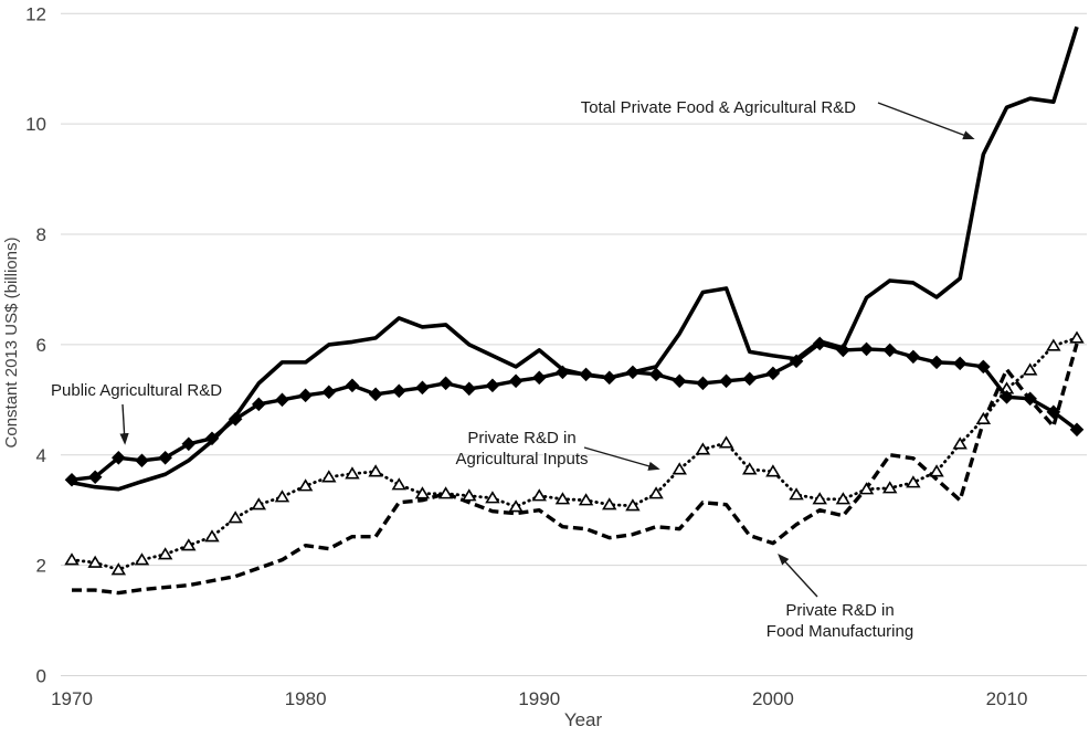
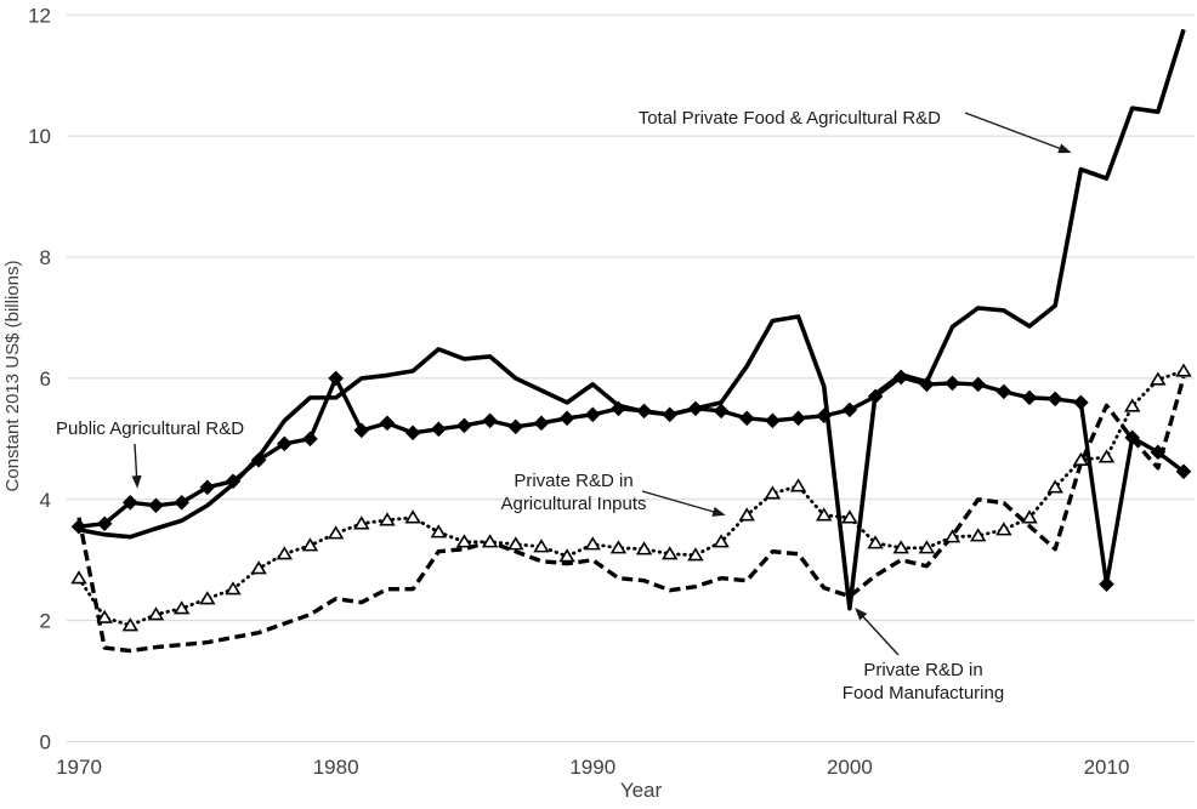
Private R&D in Agricultural Inputs/1970: 2.1 -> 2.7
Private R&D in Food Manufacturing/1970: 1.6 -> 3.7
Public Agricultural R&D/1980: 5.1 -> 6.0
Total Private Food & Agricultural R&D/2000: 5.8 -> 2.2
Total Private Food & Agricultural R&D/2010: 10.3 -> 9.3
Public Agricultural R&D/2010: 5.0 -> 2.6
Private R&D in Agricultural Inputs/2010: 5.2 -> 4.7
